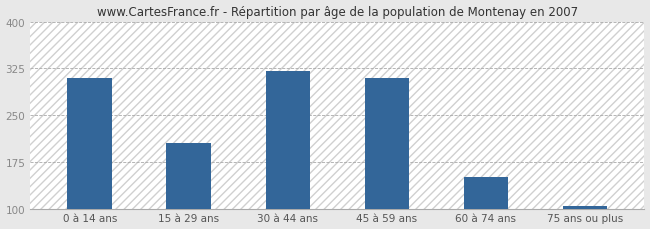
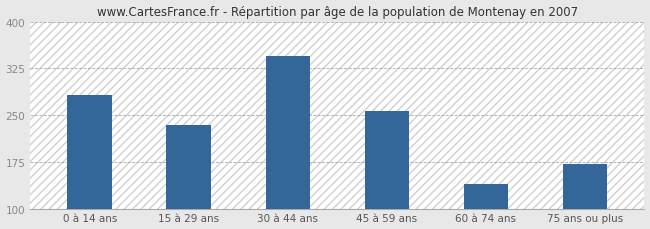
0 à 14 ans: 310 -> 282
15 à 29 ans: 205 -> 234
30 à 44 ans: 320 -> 344
45 à 59 ans: 310 -> 256
60 à 74 ans: 150 -> 140
75 ans ou plus: 104 -> 172
